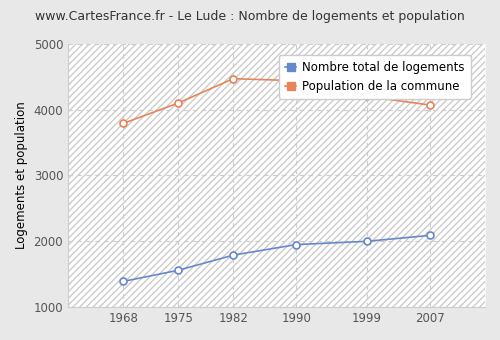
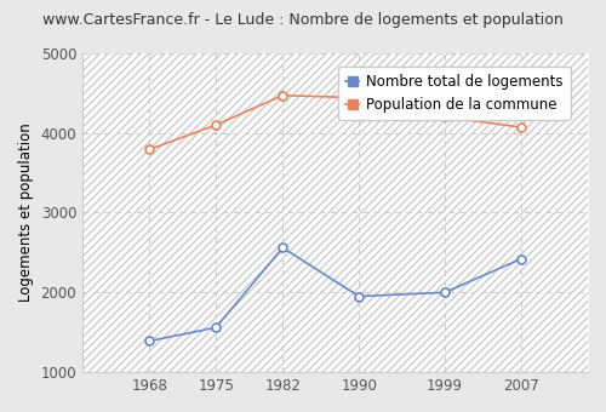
Nombre total de logements/1982: 1790 -> 2560
Nombre total de logements/2007: 2090 -> 2420
